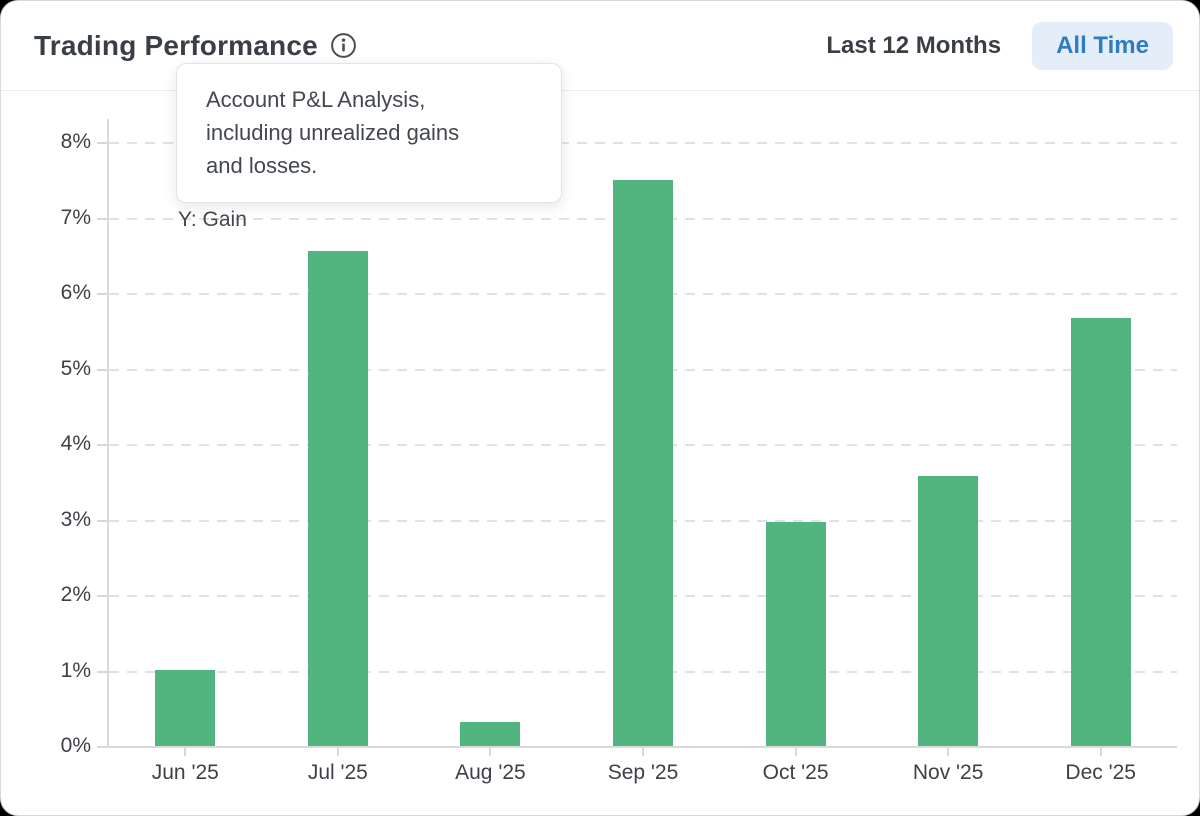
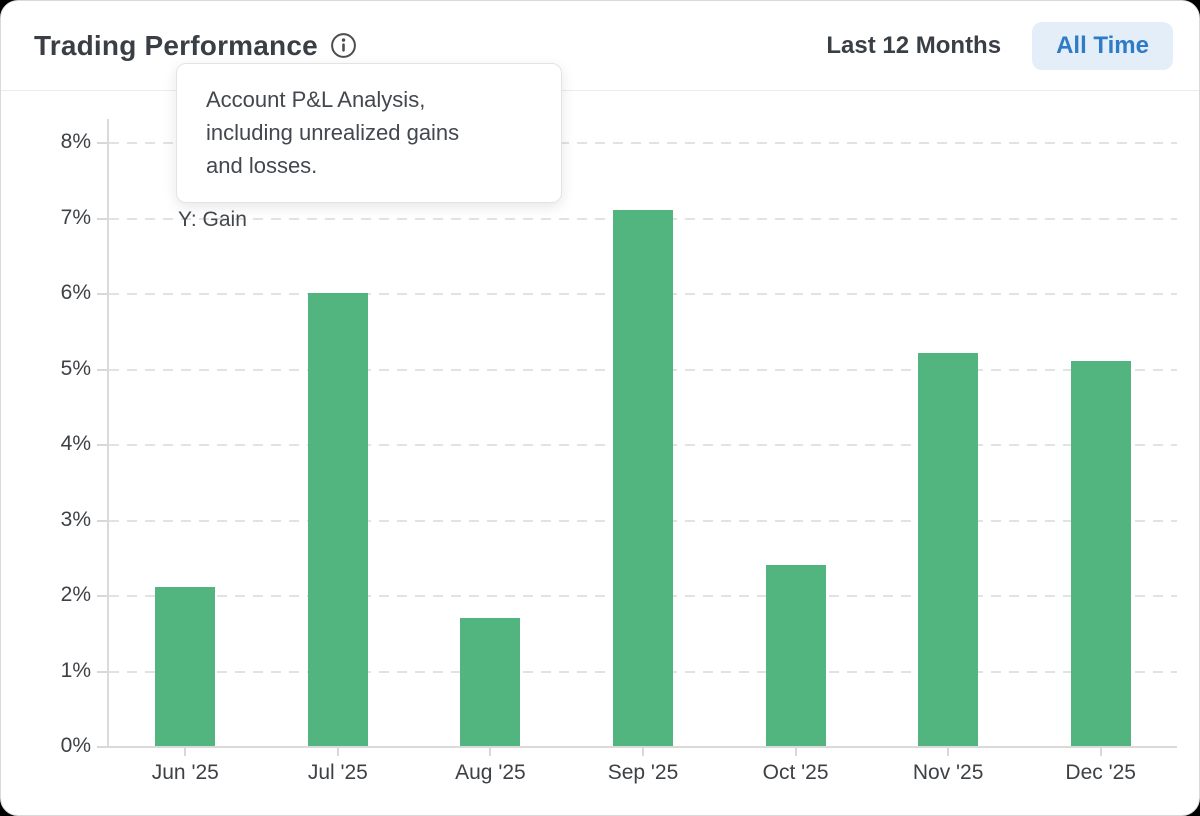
Jun '25: 1.0% -> 2.1%
Jul '25: 6.5% -> 6.0%
Aug '25: 0.3% -> 1.7%
Sep '25: 7.5% -> 7.1%
Oct '25: 3.0% -> 2.4%
Nov '25: 3.6% -> 5.2%
Dec '25: 5.7% -> 5.1%
